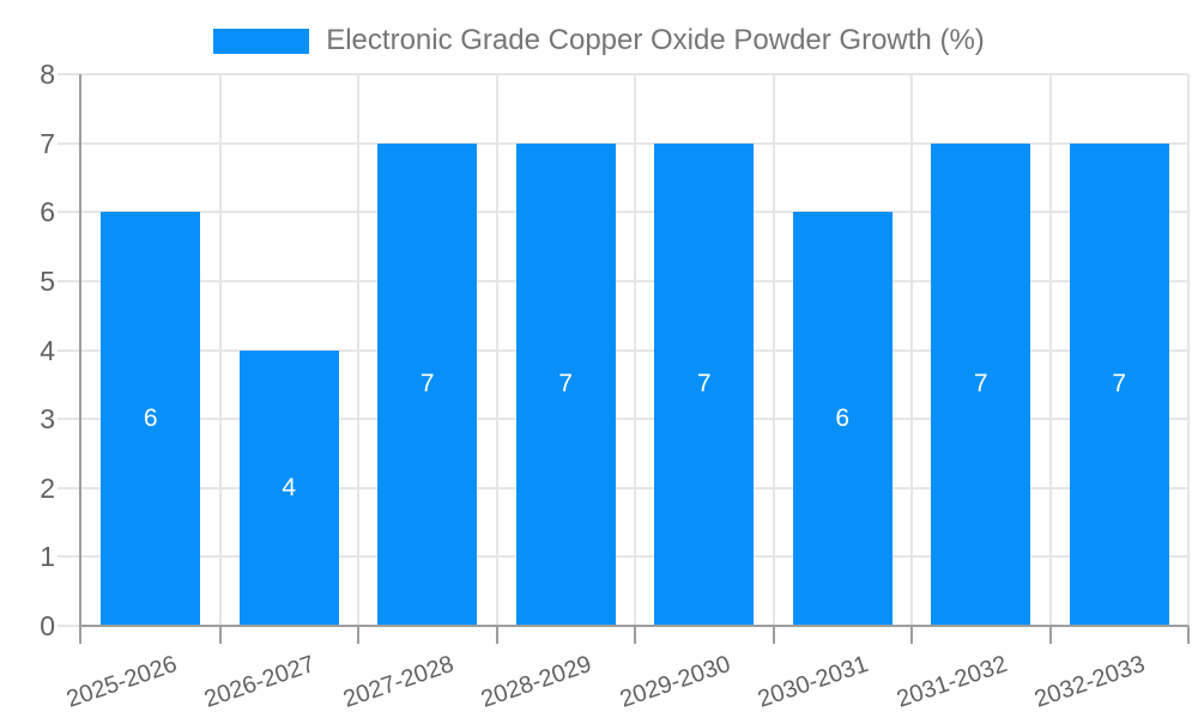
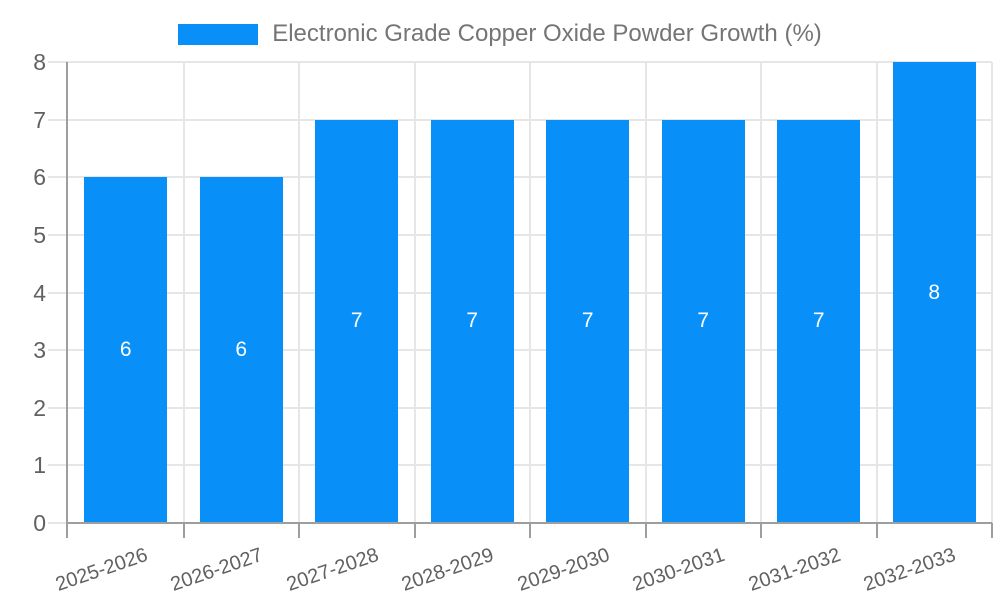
2026-2027: 4 -> 6
2030-2031: 6 -> 7
2032-2033: 7 -> 8
